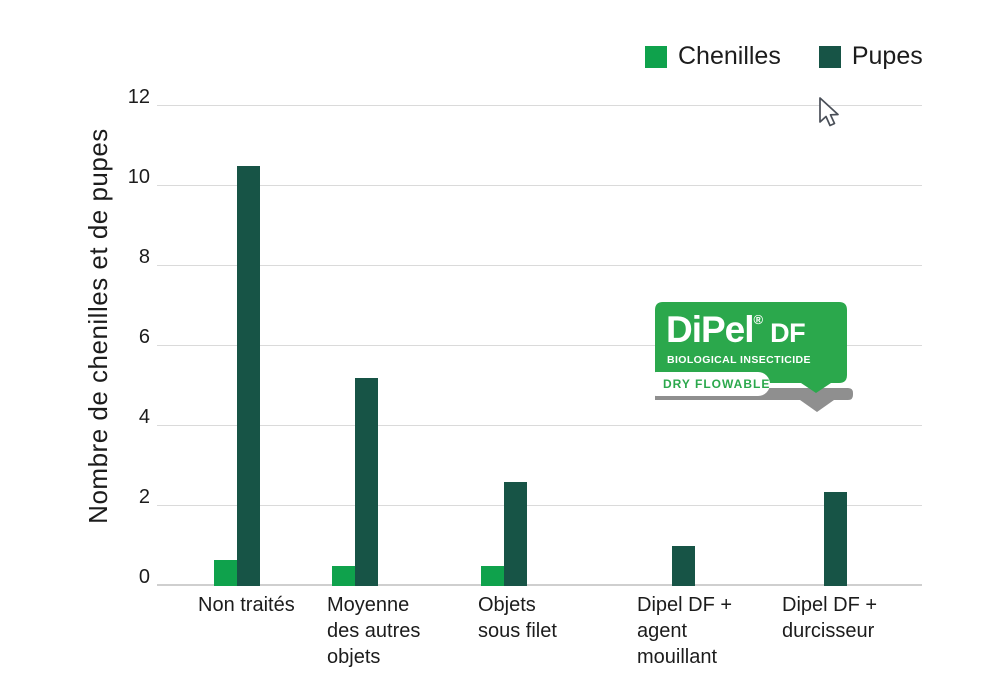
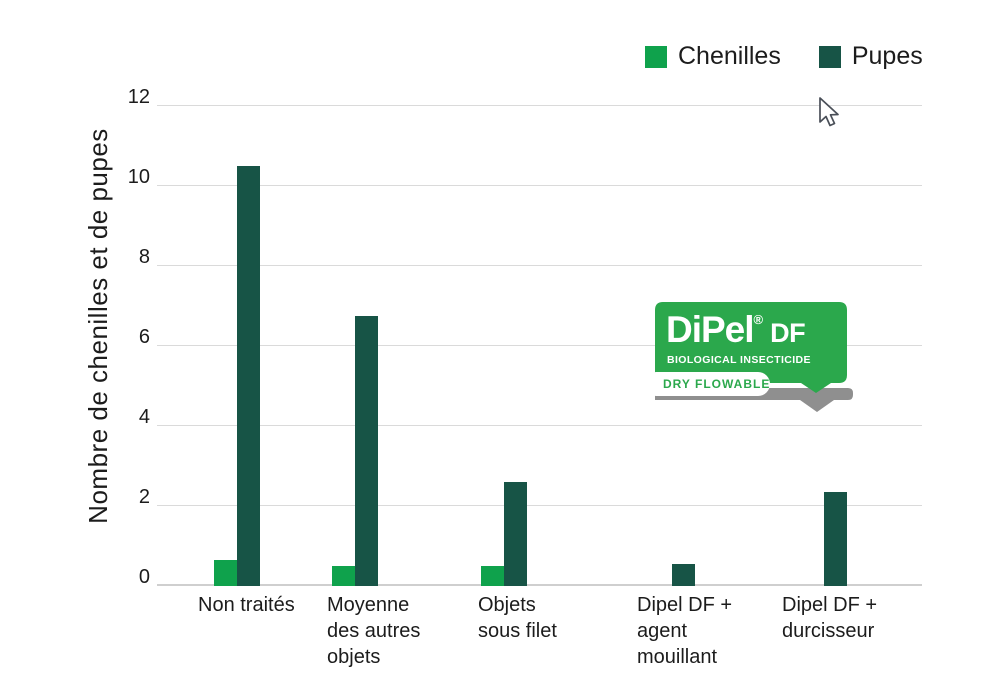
Pupes/Moyenne des autres objets: 5.2 -> 6.8
Pupes/Dipel DF + agent mouillant: 1.0 -> 0.6
